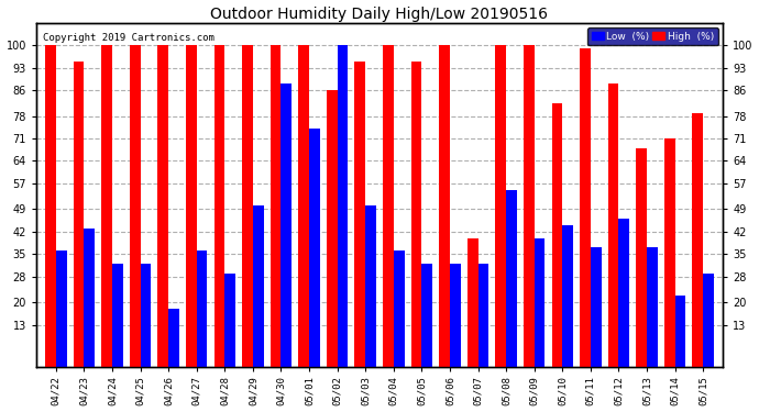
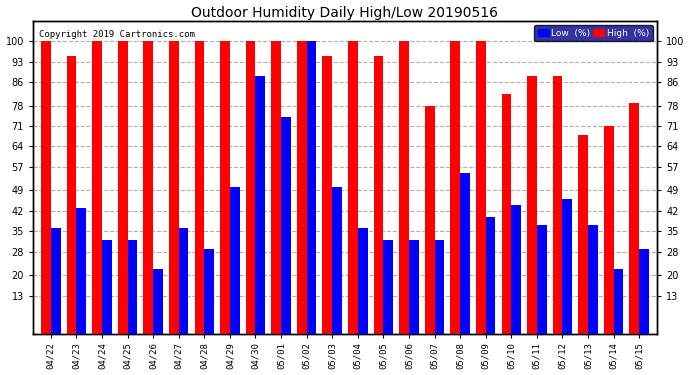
Low (%)/04/26: 18 -> 22
High (%)/05/02: 86 -> 100
High (%)/05/07: 40 -> 78
High (%)/05/11: 99 -> 88
